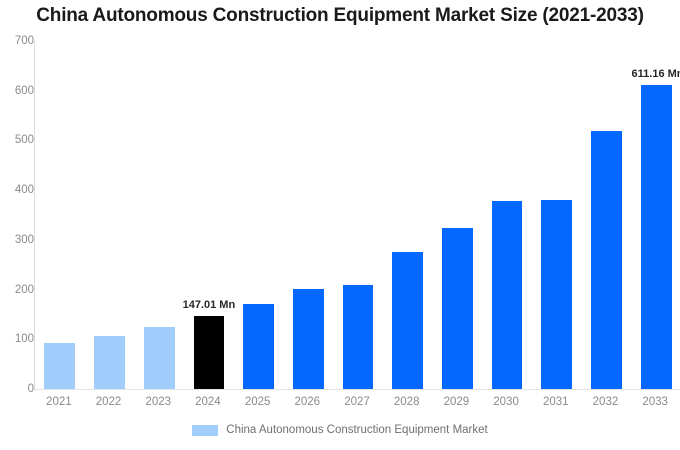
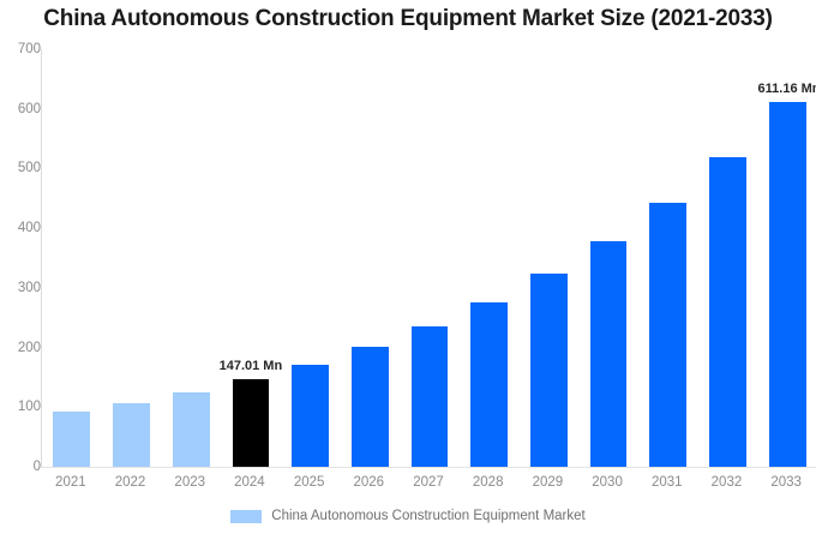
2027: 210 -> 240
2031: 380 -> 440
